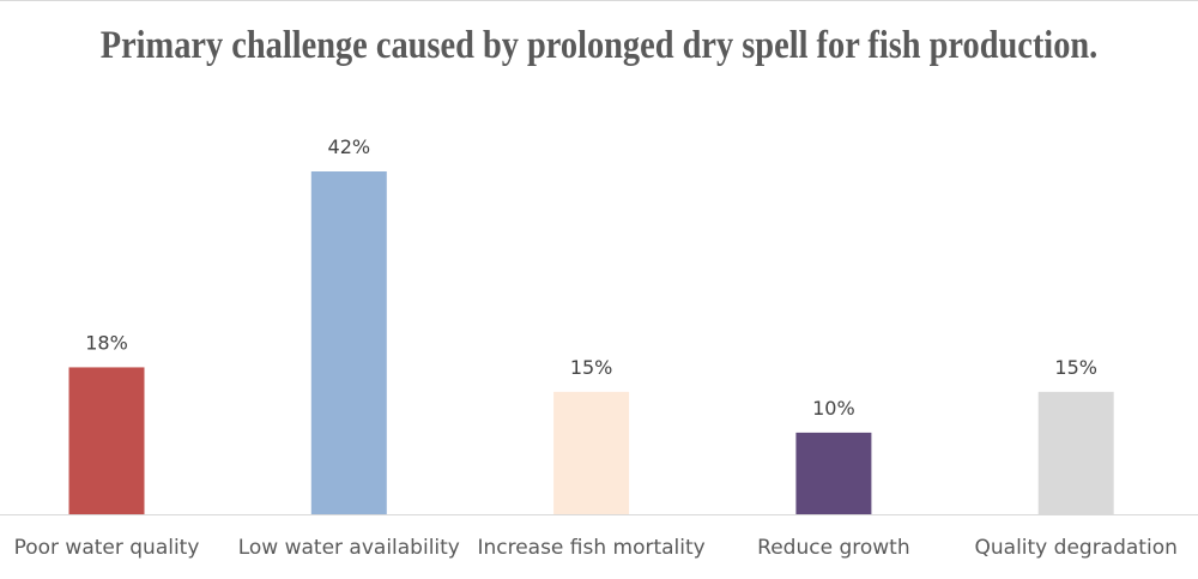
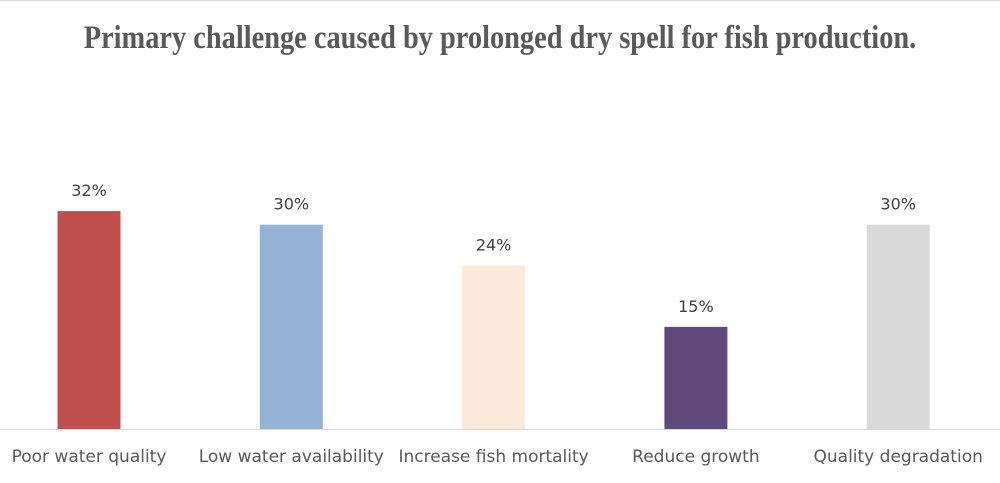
Poor water quality: 18% -> 32%
Low water availability: 42% -> 30%
Increase fish mortality: 15% -> 24%
Reduce growth: 10% -> 15%
Quality degradation: 15% -> 30%
